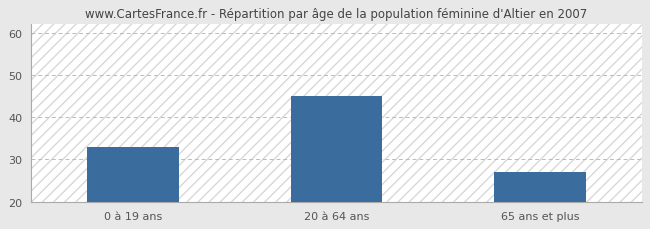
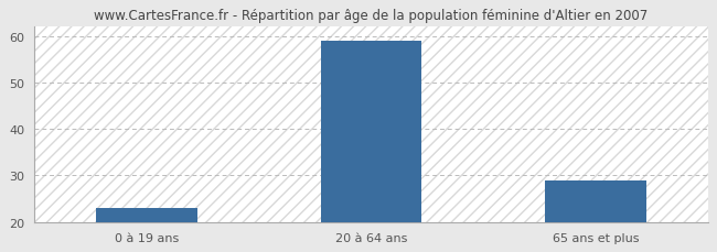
0 à 19 ans: 33 -> 23
20 à 64 ans: 45 -> 59
65 ans et plus: 27 -> 29
